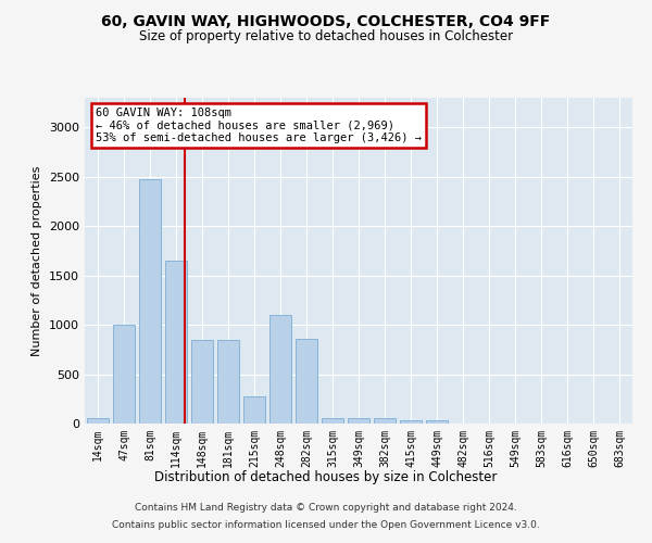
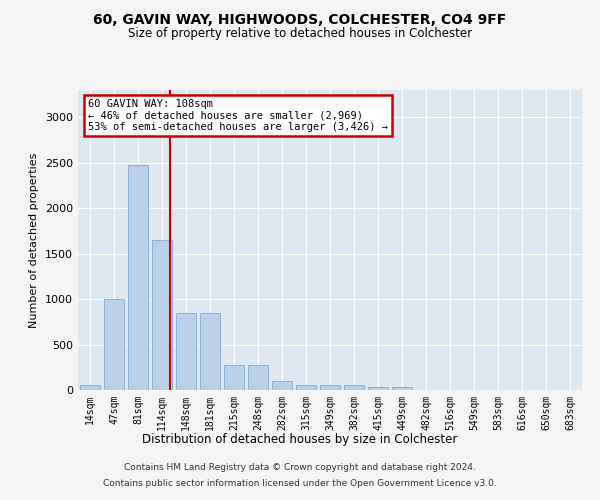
248sqm: 1100 -> 270
282sqm: 860 -> 100
